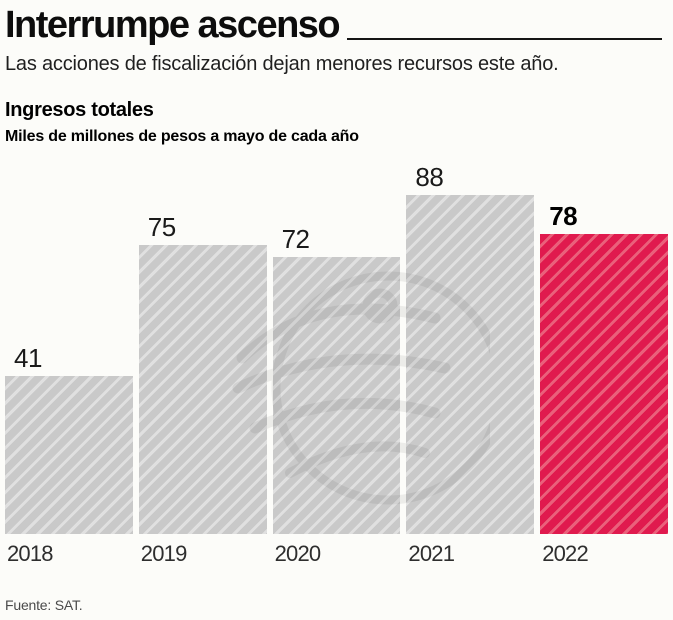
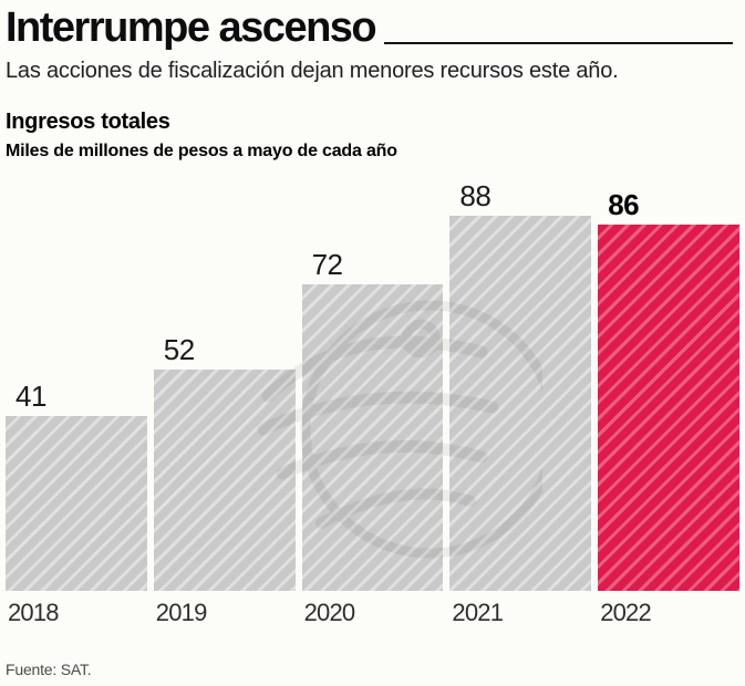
2019: 75 -> 52
2022: 78 -> 86
